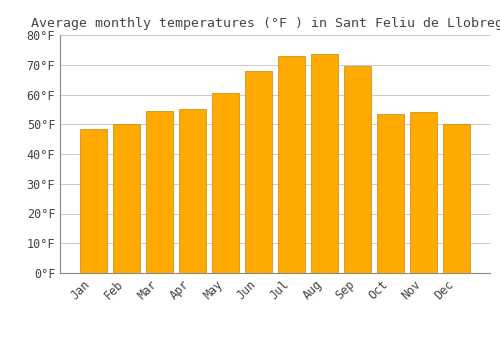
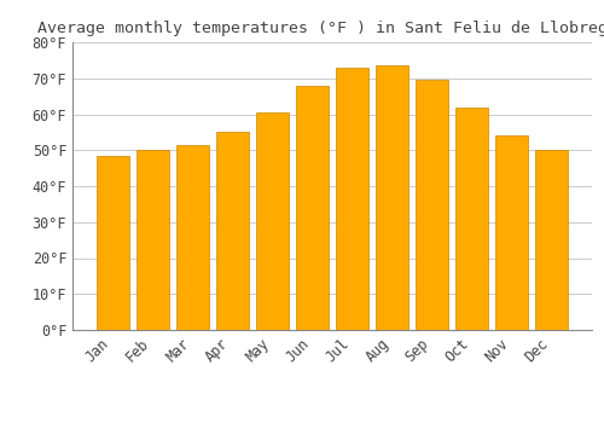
Mar: 54.5°F -> 51.5°F
Oct: 53.5°F -> 62.0°F
